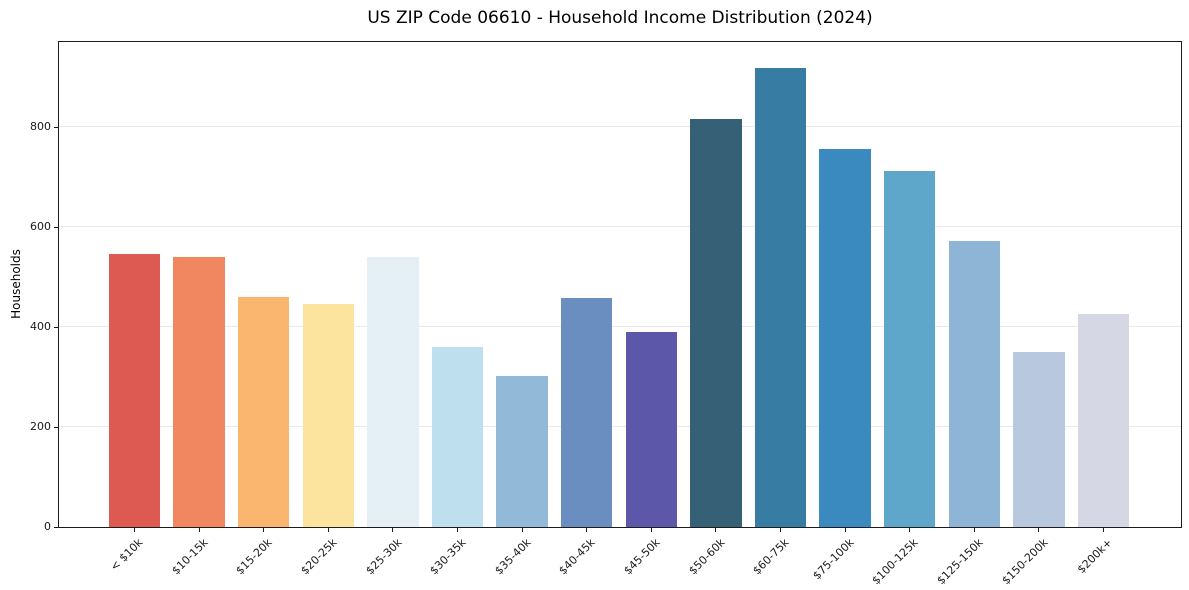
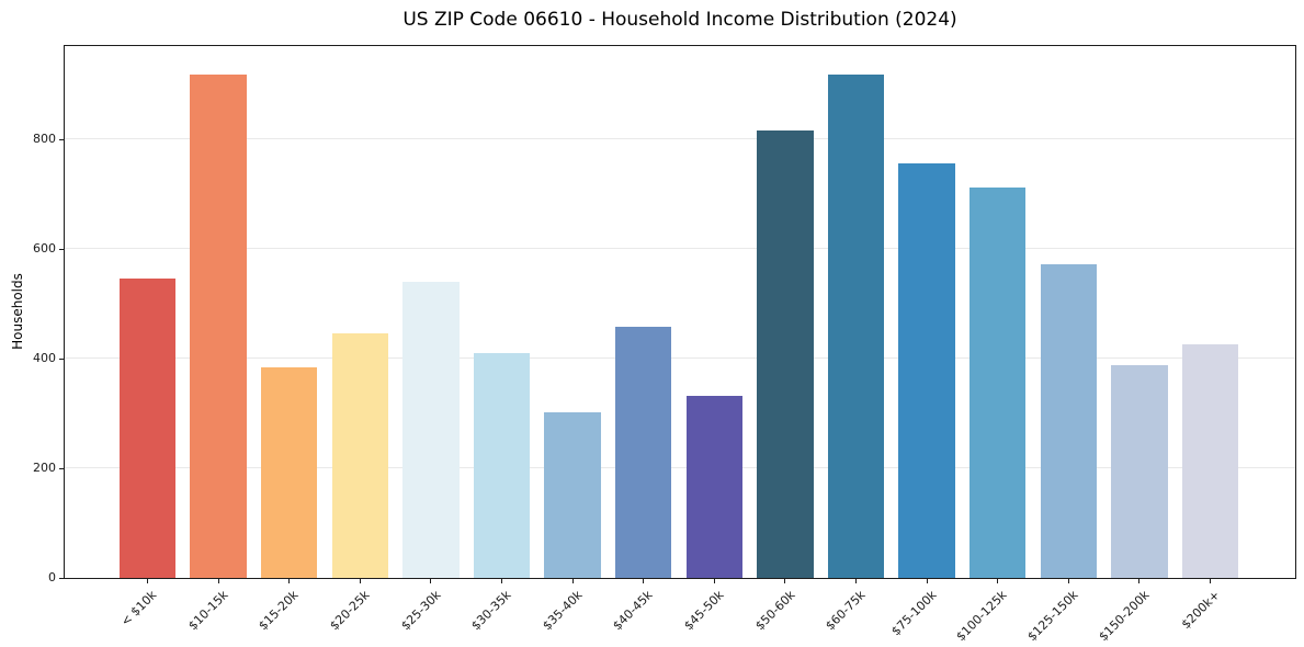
$10-15k: 540 -> 920
$15-20k: 460 -> 380
$30-35k: 360 -> 410
$45-50k: 390 -> 330
$150-200k: 350 -> 390
